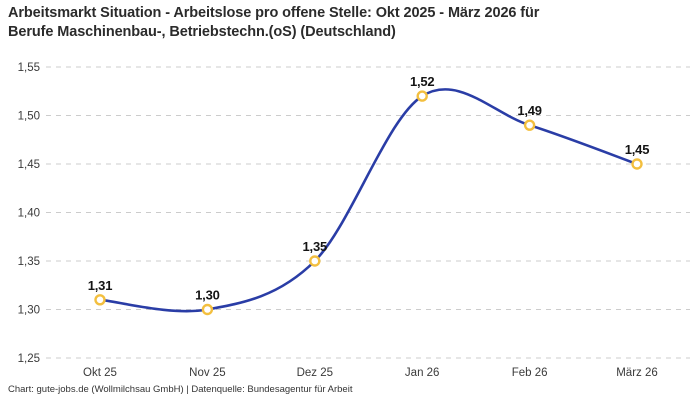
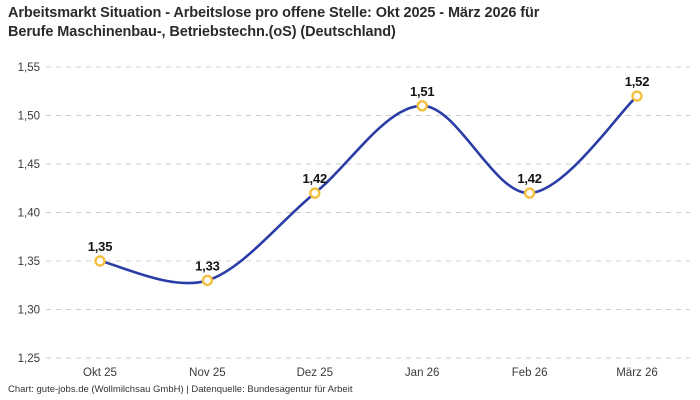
Okt 25: 1,31 -> 1,35
Nov 25: 1,30 -> 1,33
Dez 25: 1,35 -> 1,42
Jan 26: 1,52 -> 1,51
Feb 26: 1,49 -> 1,42
März 26: 1,45 -> 1,52
